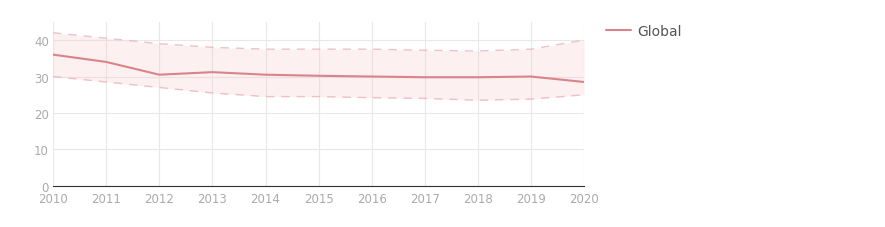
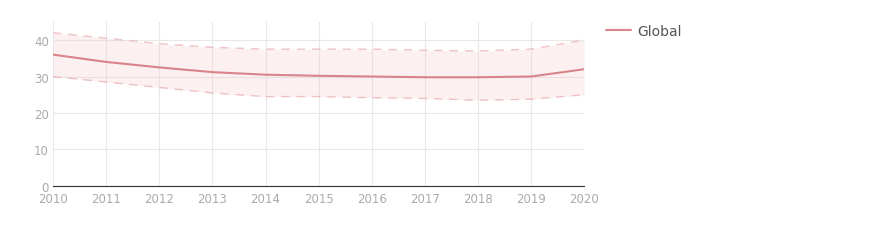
Global/2012: 30.5 -> 32.5
Global/2020: 28.5 -> 32.0
